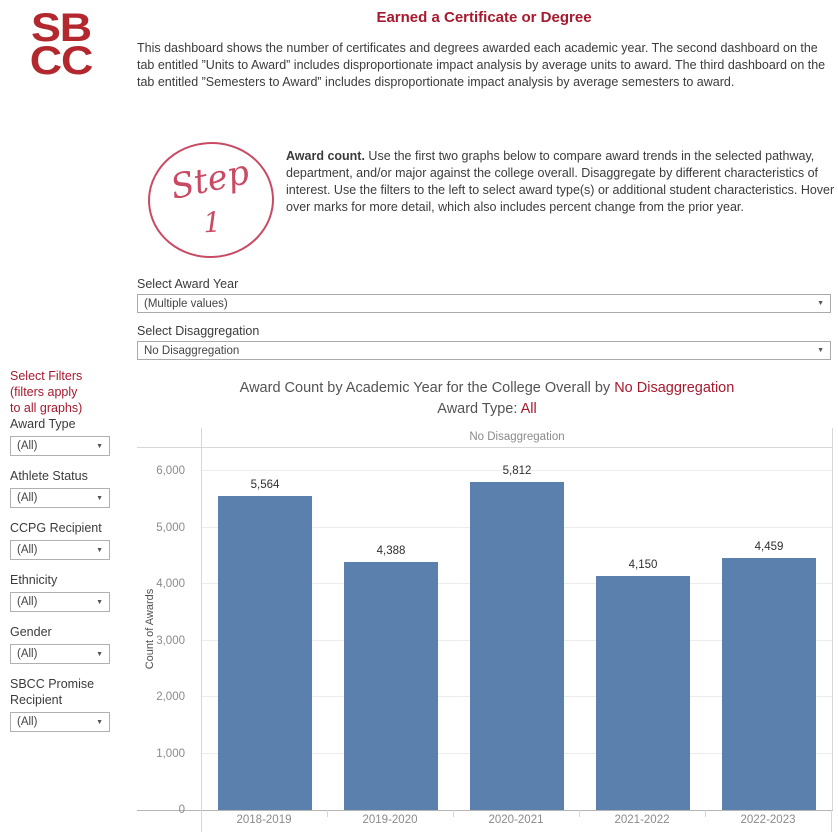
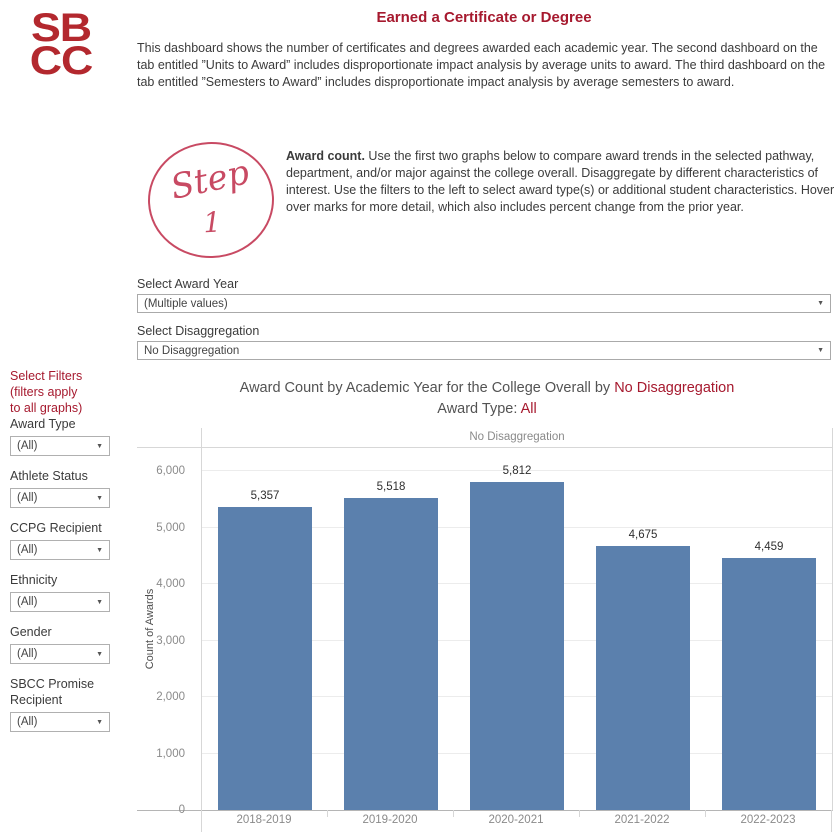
2018-2019: 5,564 -> 5,357
2019-2020: 4,388 -> 5,518
2021-2022: 4,150 -> 4,675
